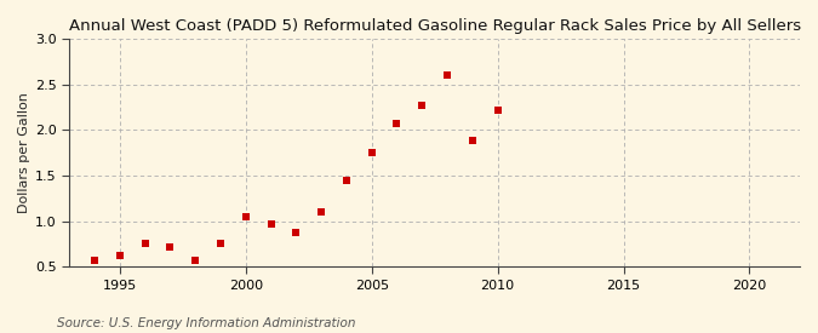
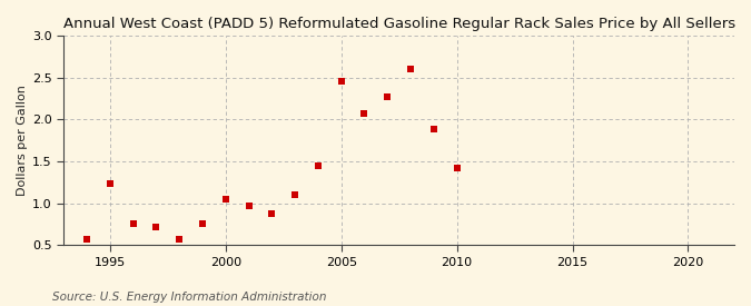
1995: 0.62 -> 1.24
2005: 1.75 -> 2.46
2010: 2.22 -> 1.42
